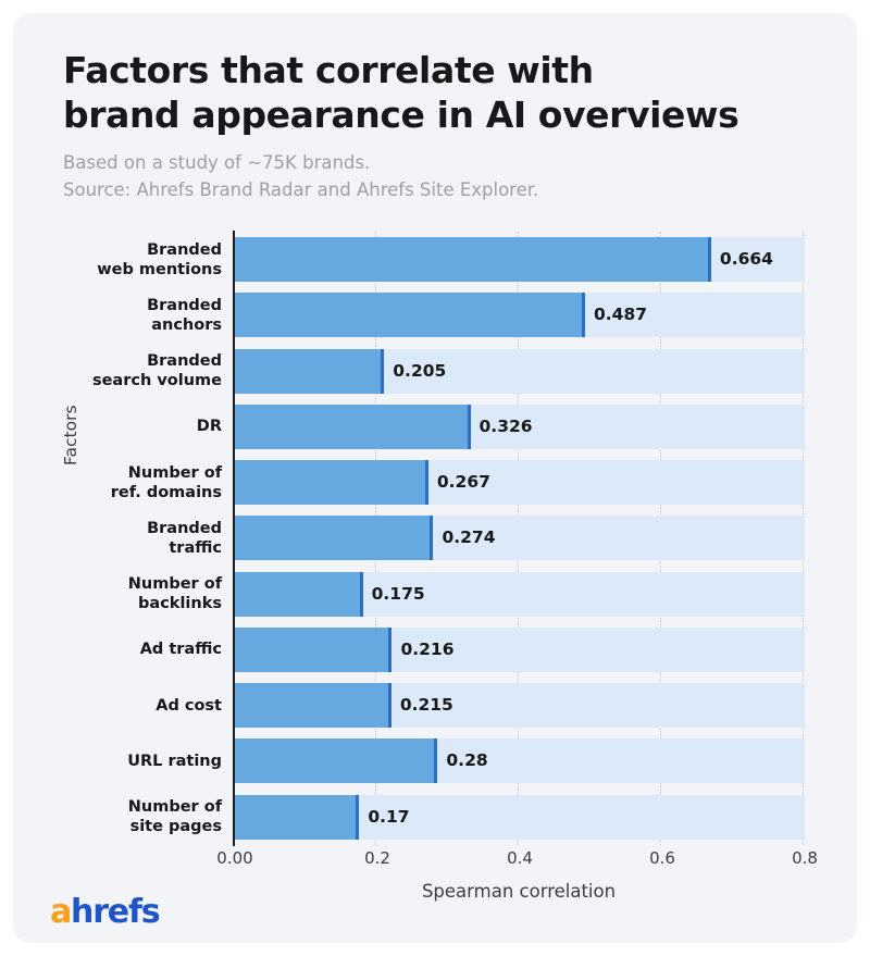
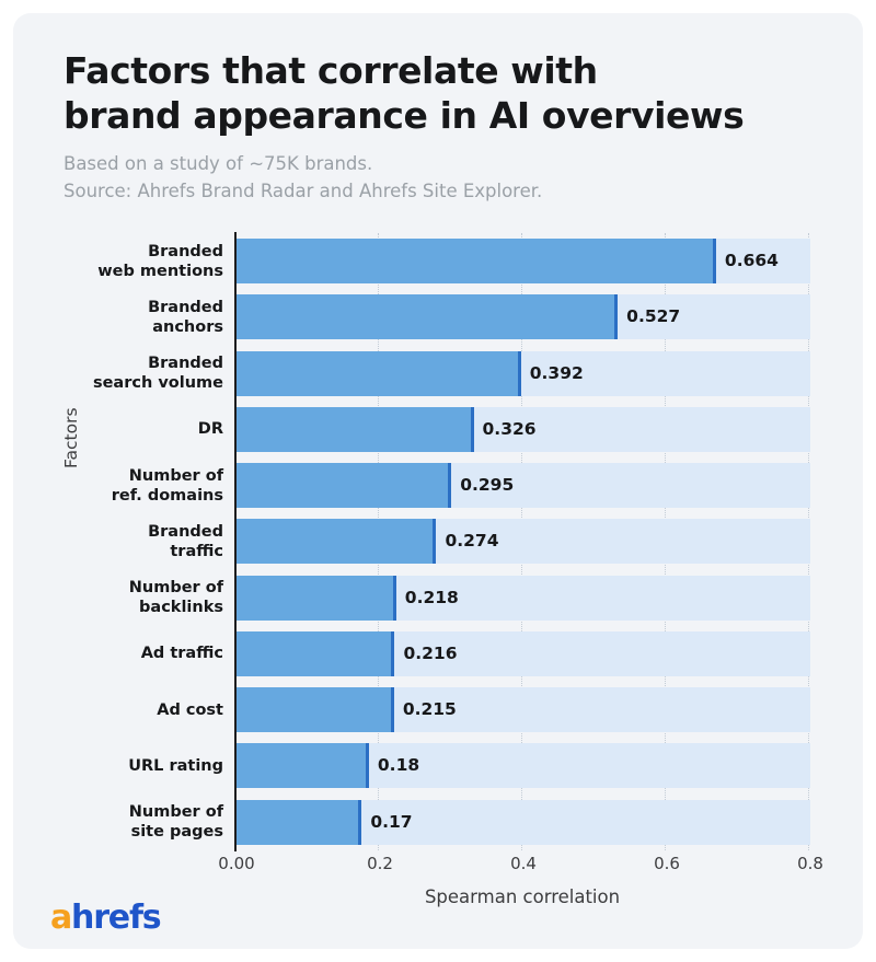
Branded anchors: 0.487 -> 0.527
Branded search volume: 0.205 -> 0.392
Number of ref. domains: 0.267 -> 0.295
Number of backlinks: 0.175 -> 0.218
URL rating: 0.28 -> 0.18
